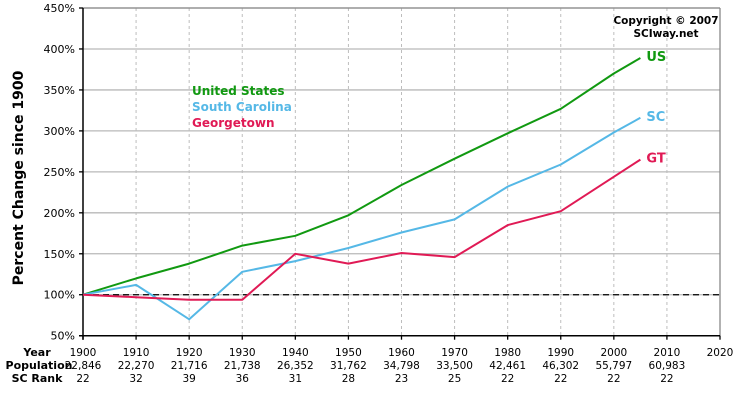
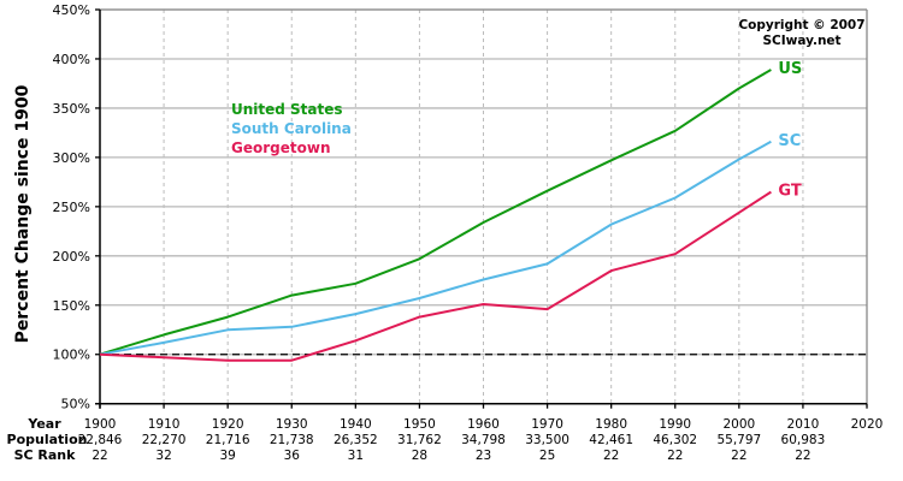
South Carolina/1920: 70% -> 120%
Georgetown/1940: 150% -> 110%
